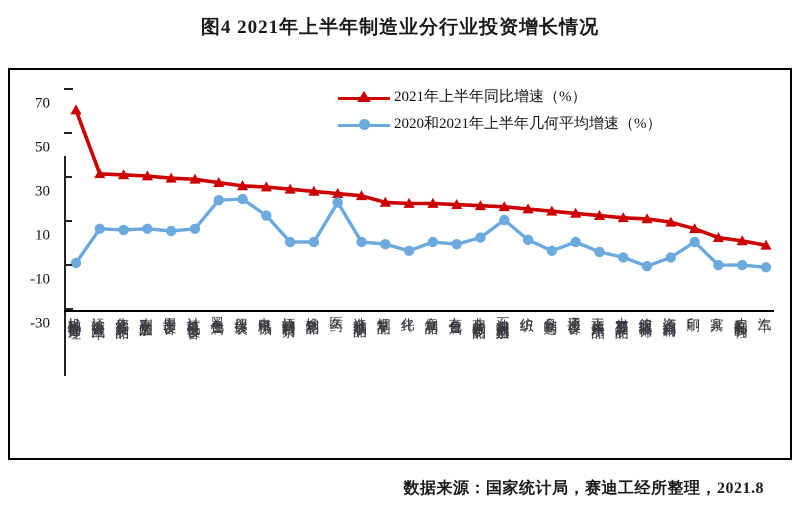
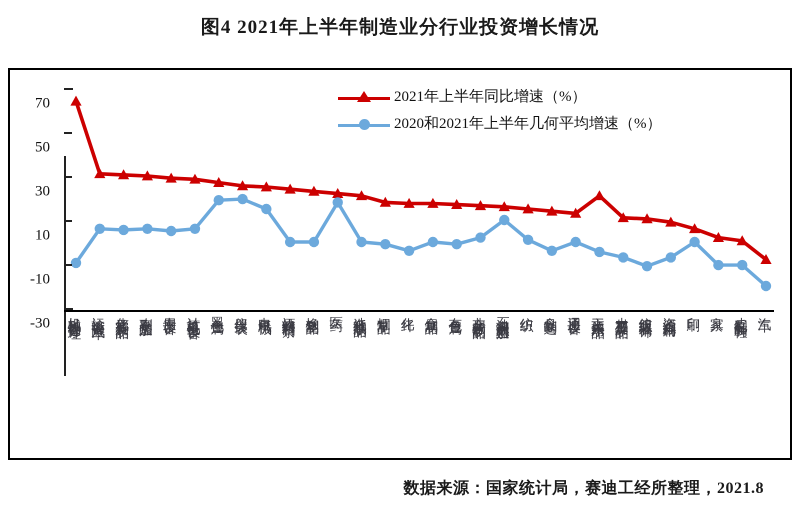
2021年上半年同比增速（%）/机械和设备修理: 60 -> 64
2020和2021年上半年几何平均增速（%）/电气机械: 12 -> 15
2021年上半年同比增速（%）/文工体娱乐用品: 12 -> 21
2021年上半年同比增速（%）/汽车: -2 -> -8
2020和2021年上半年几何平均增速（%）/汽车: -12 -> -20
